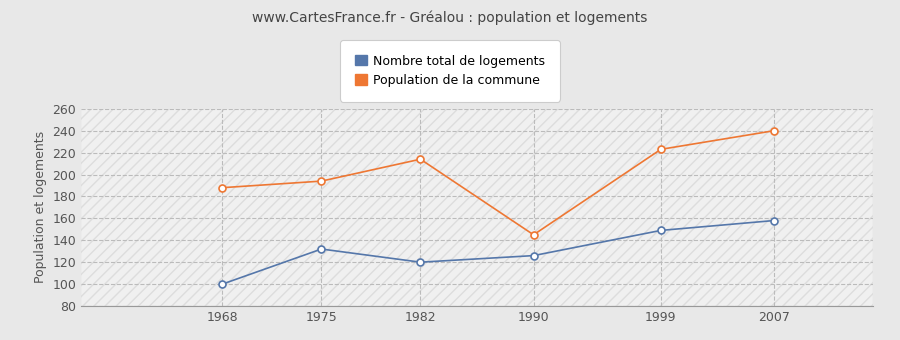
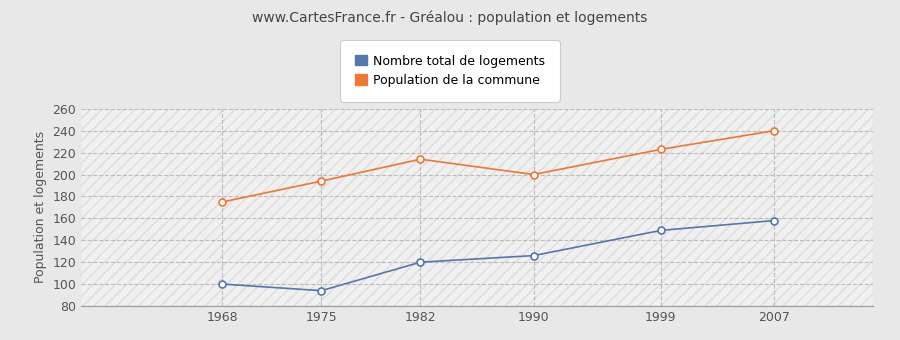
Population de la commune/1968: 188 -> 175
Nombre total de logements/1975: 132 -> 94
Population de la commune/1990: 145 -> 200
